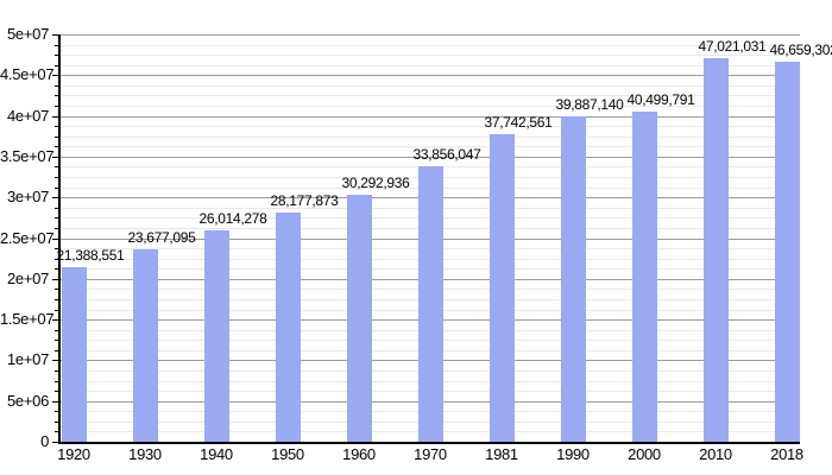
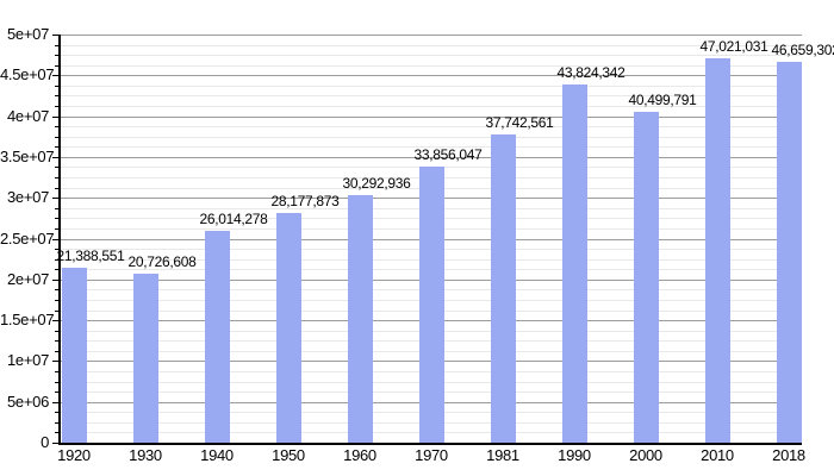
1930: 23,677,095 -> 20,726,608
1990: 39,887,140 -> 43,824,342
